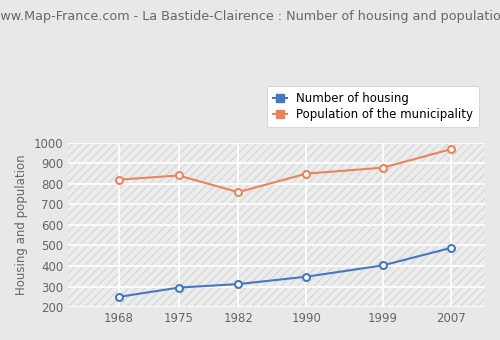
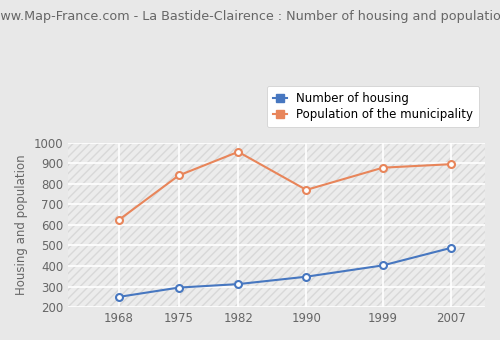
Population of the municipality/1968: 820 -> 625
Population of the municipality/1982: 759 -> 955
Population of the municipality/1990: 849 -> 770
Population of the municipality/2007: 968 -> 895
